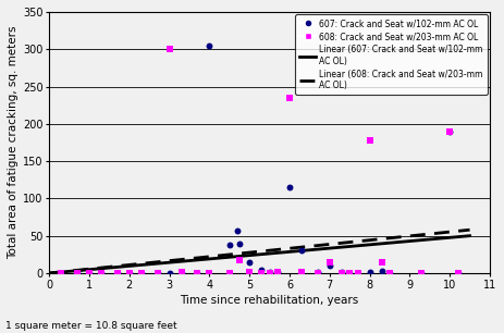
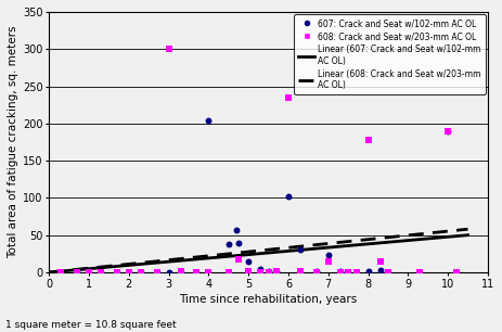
607: Crack and Seat w/102-mm AC OL/4: 305 -> 204
607: Crack and Seat w/102-mm AC OL/6: 115 -> 102
607: Crack and Seat w/102-mm AC OL/7: 10 -> 24
